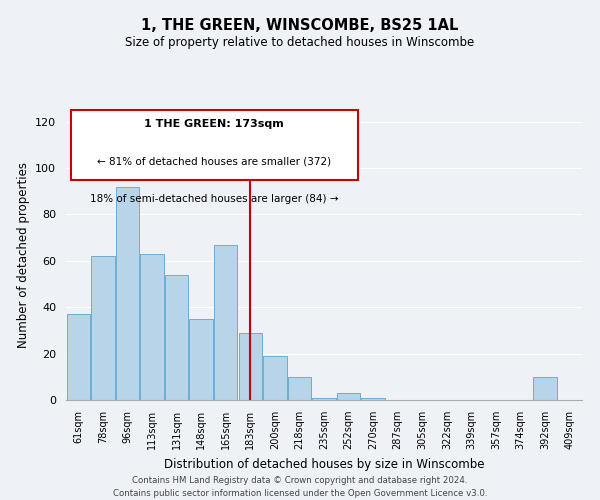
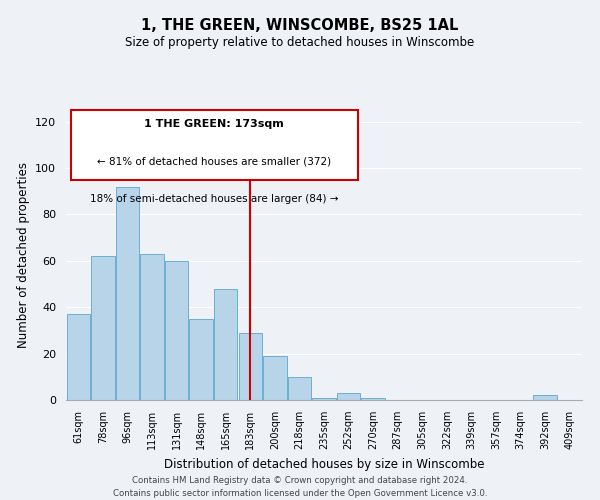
131sqm: 54 -> 60
165sqm: 67 -> 48
392sqm: 10 -> 2
